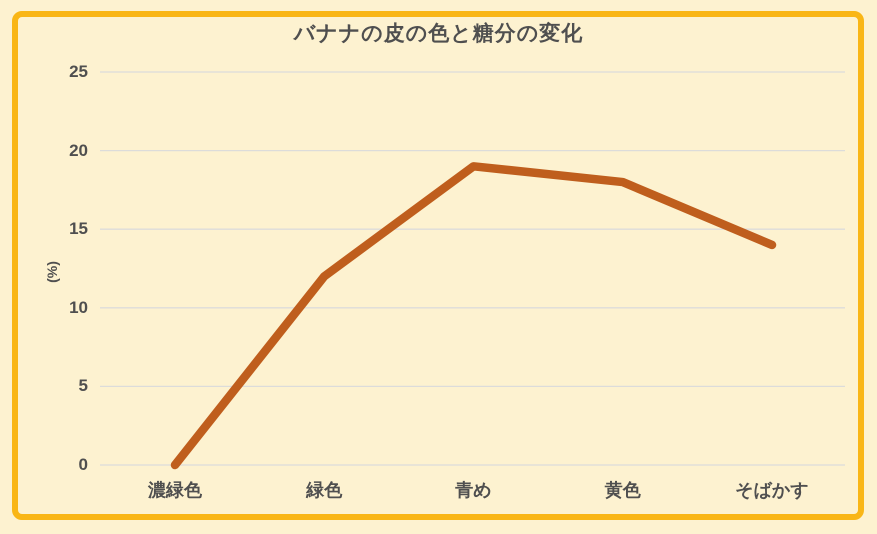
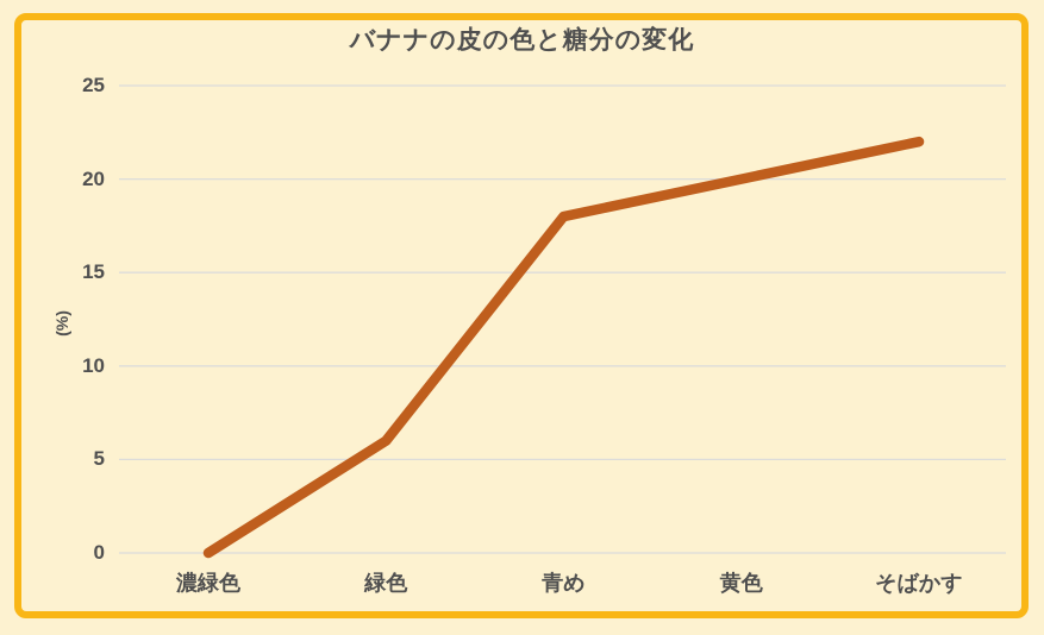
緑色: 12 -> 6
青め: 19 -> 18
黄色: 18 -> 20
そばかす: 14 -> 22
